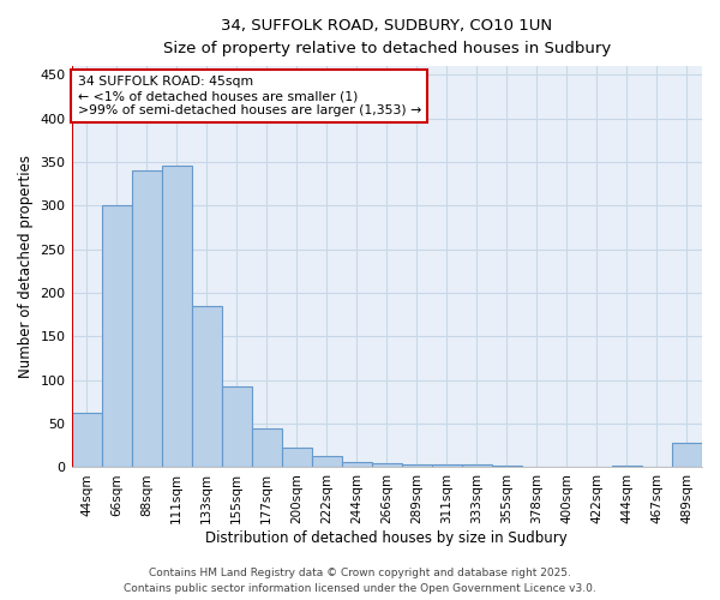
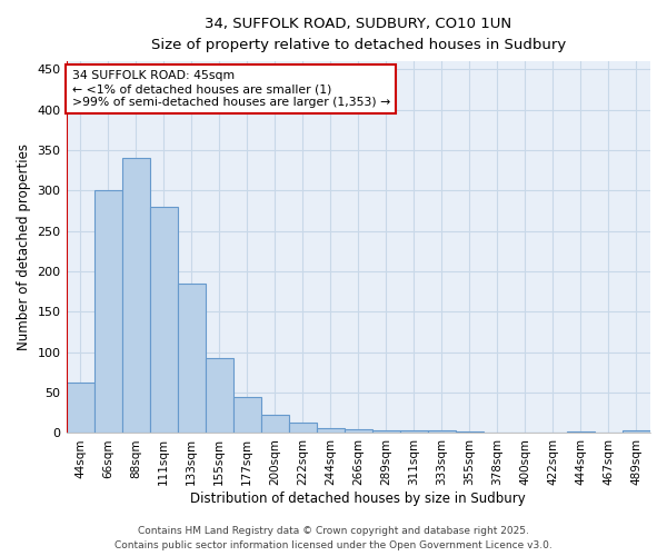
111sqm: 346 -> 280
489sqm: 28 -> 4
